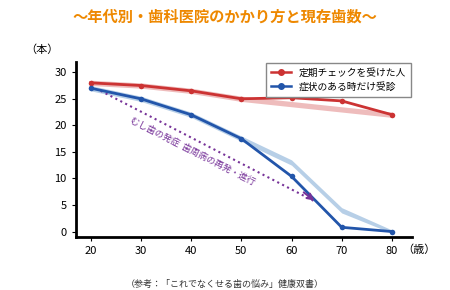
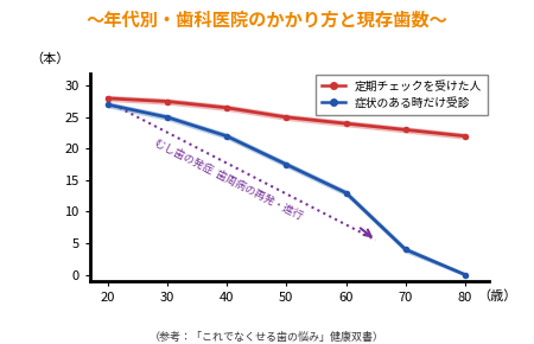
定期チェックを受けた人/60: 25.2 -> 24.0
症状のある時だけ受診/60: 10.4 -> 13.0
定期チェックを受けた人/70: 24.6 -> 23.0
症状のある時だけ受診/70: 0.8 -> 4.0
